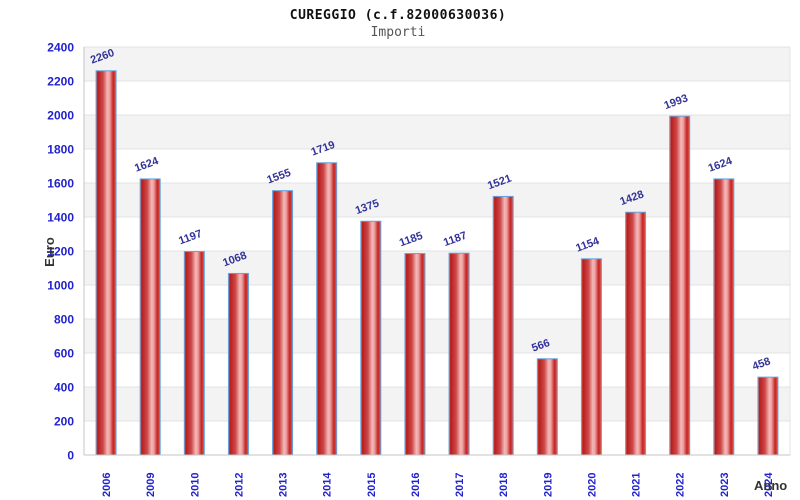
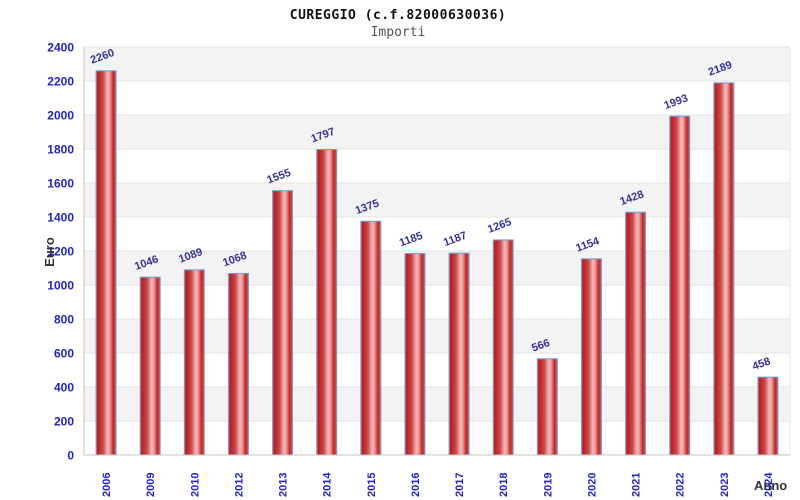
2009: 1624 -> 1046
2010: 1197 -> 1089
2014: 1719 -> 1797
2018: 1521 -> 1265
2023: 1624 -> 2189
